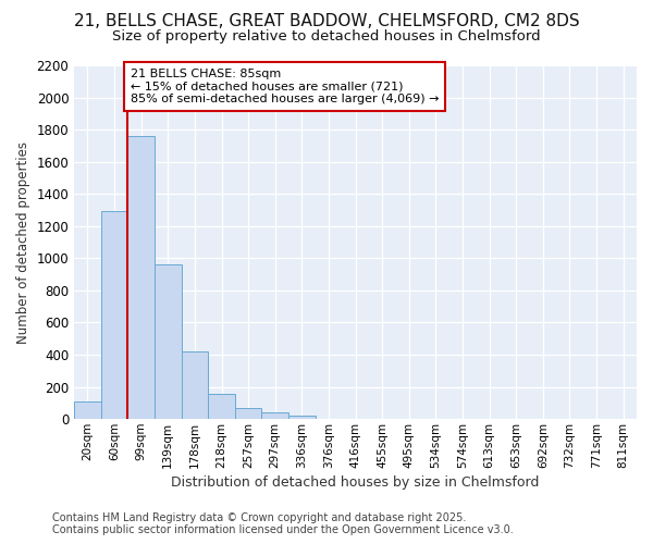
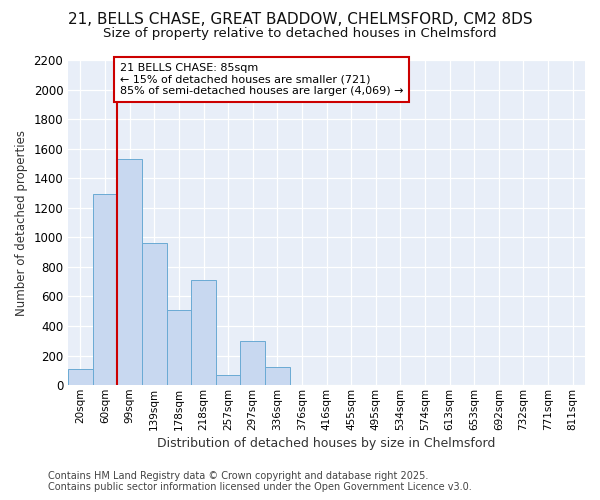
99sqm: 1760 -> 1530
178sqm: 420 -> 510
218sqm: 160 -> 710
297sqm: 40 -> 300
336sqm: 20 -> 120
